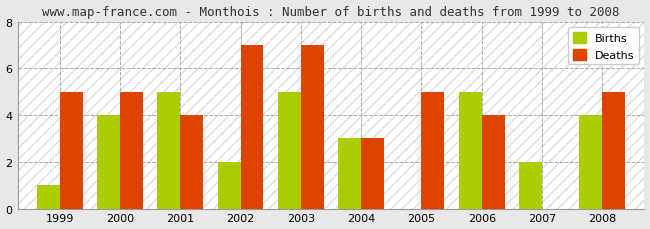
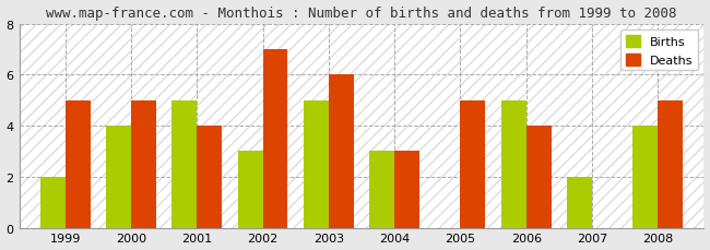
Births/1999: 1 -> 2
Births/2002: 2 -> 3
Deaths/2003: 7 -> 6
